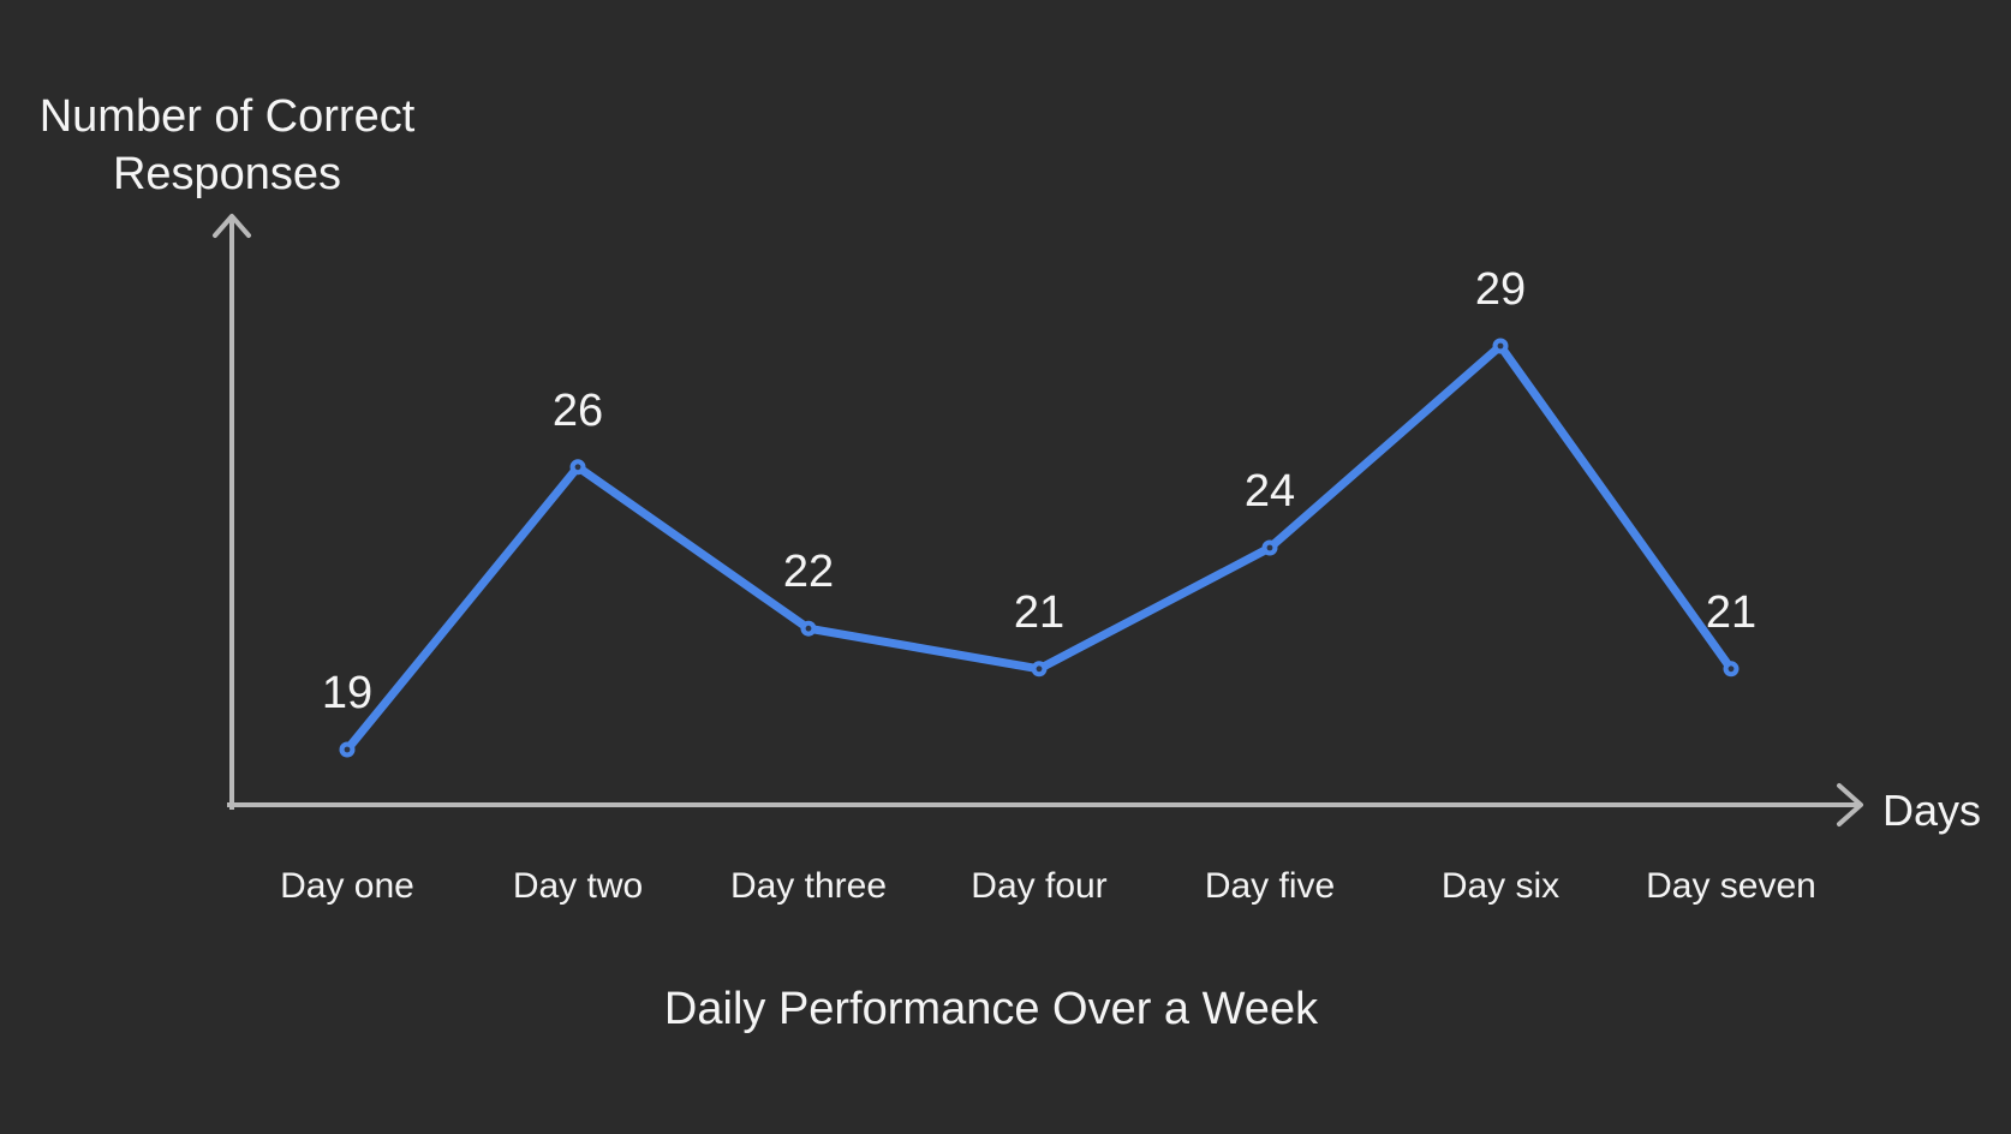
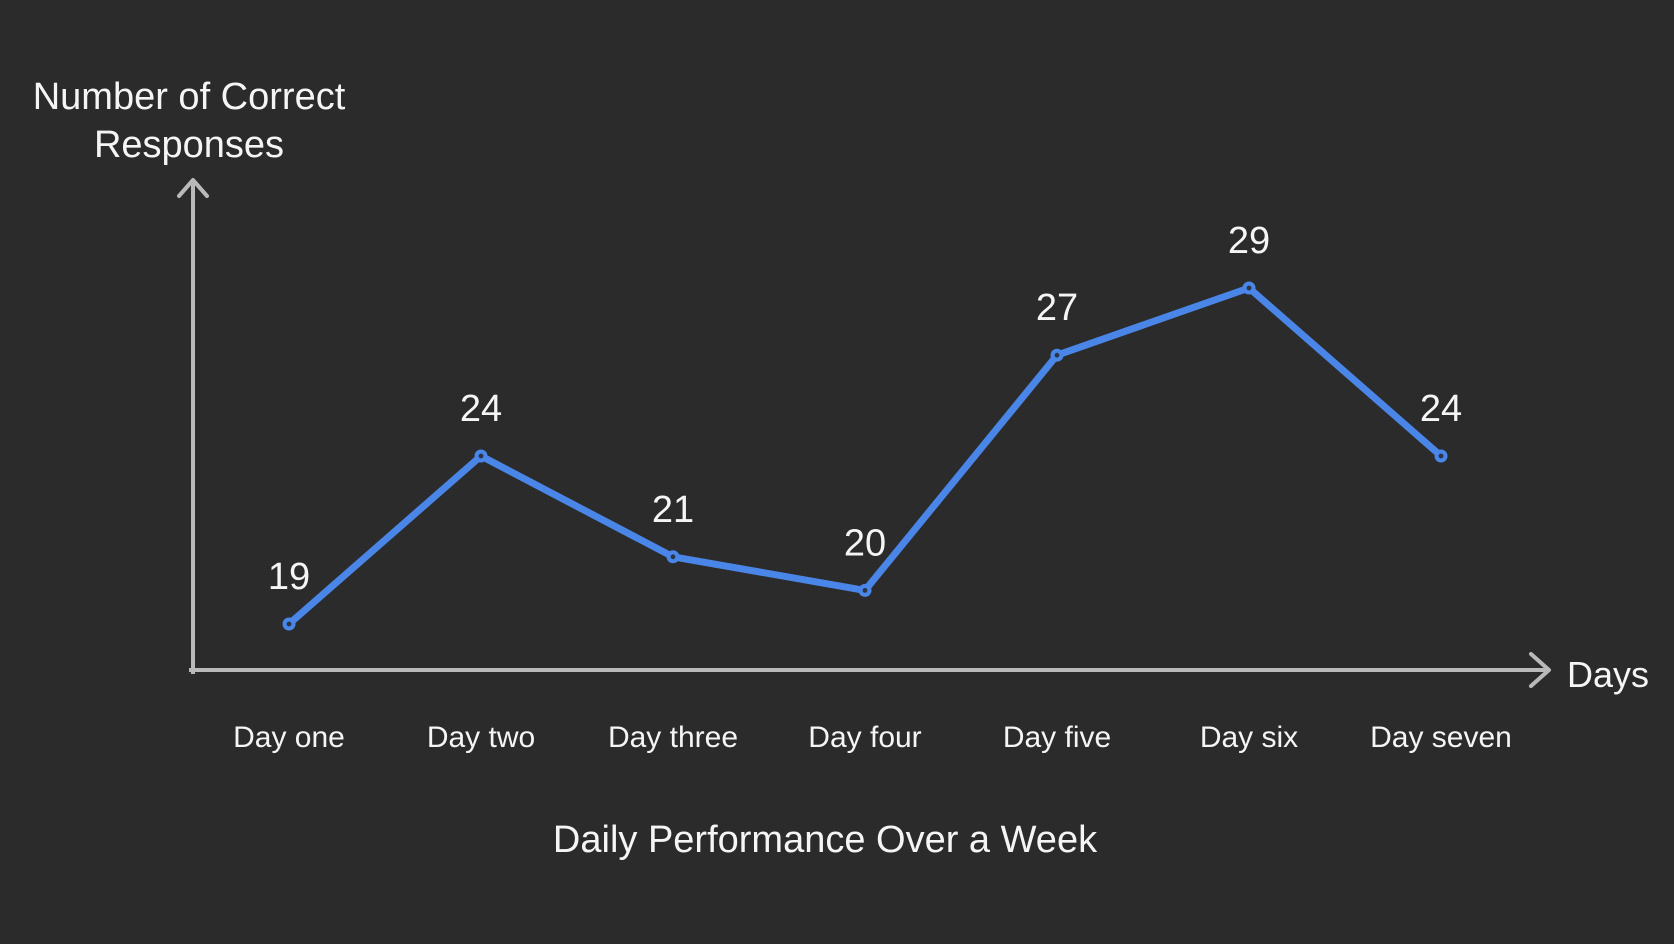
Day two: 26 -> 24
Day three: 22 -> 21
Day four: 21 -> 20
Day five: 24 -> 27
Day seven: 21 -> 24
